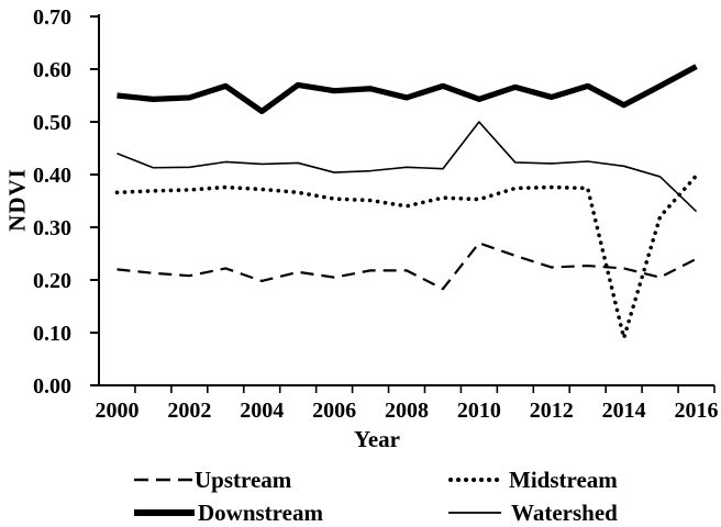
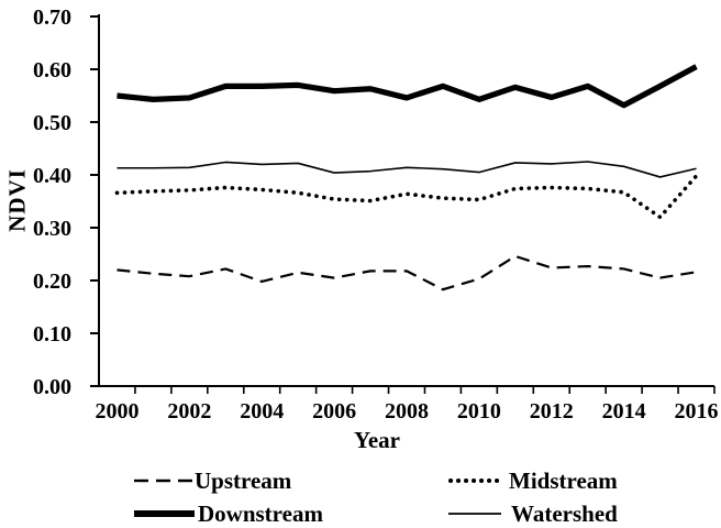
Watershed/2000: 0.44 -> 0.41
Downstream/2004: 0.52 -> 0.57
Midstream/2008: 0.34 -> 0.36
Upstream/2010: 0.27 -> 0.20
Watershed/2010: 0.50 -> 0.41
Midstream/2014: 0.09 -> 0.37
Upstream/2016: 0.24 -> 0.22
Watershed/2016: 0.33 -> 0.41
